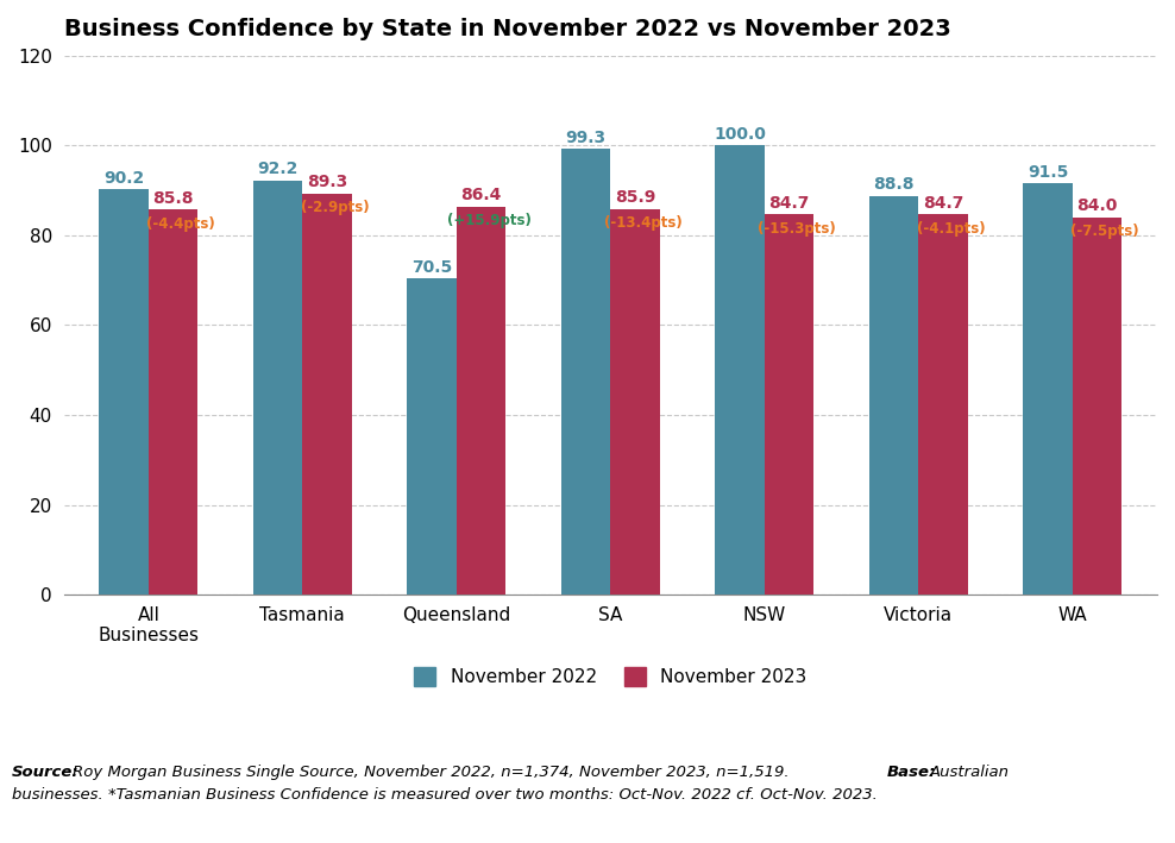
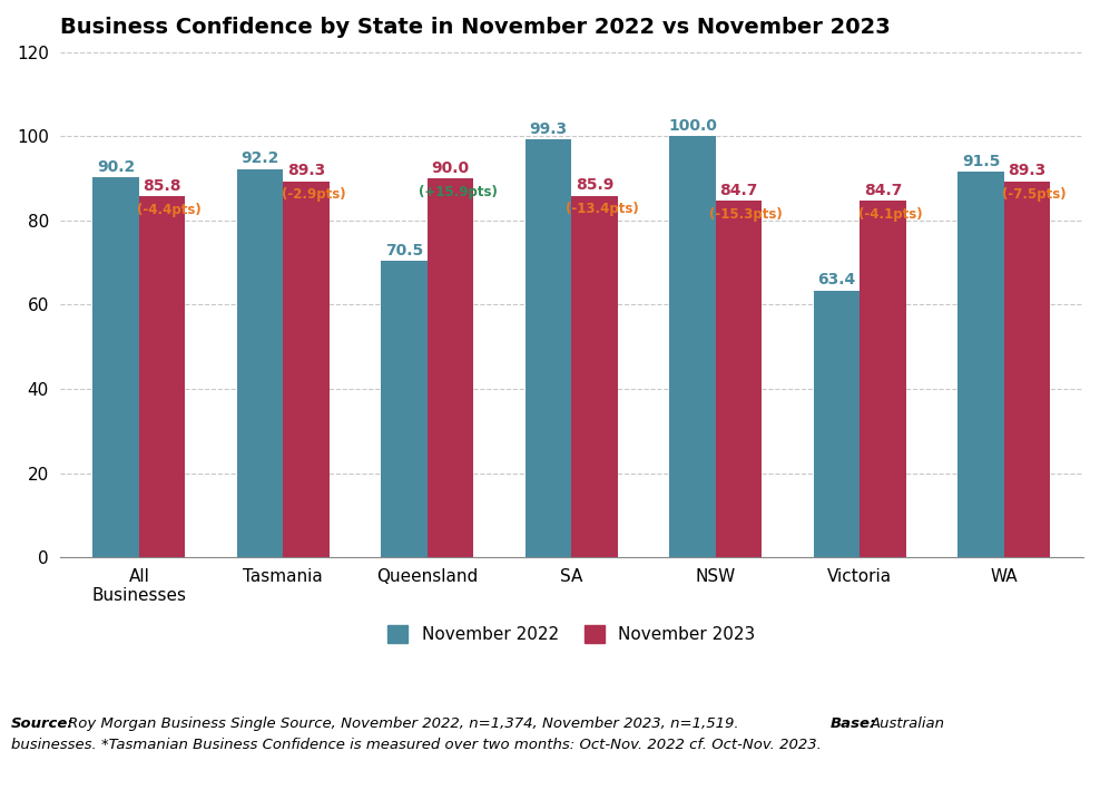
November 2023/Queensland: 86.4 -> 90.0
November 2022/Victoria: 88.8 -> 63.4
November 2023/WA: 84.0 -> 89.3
